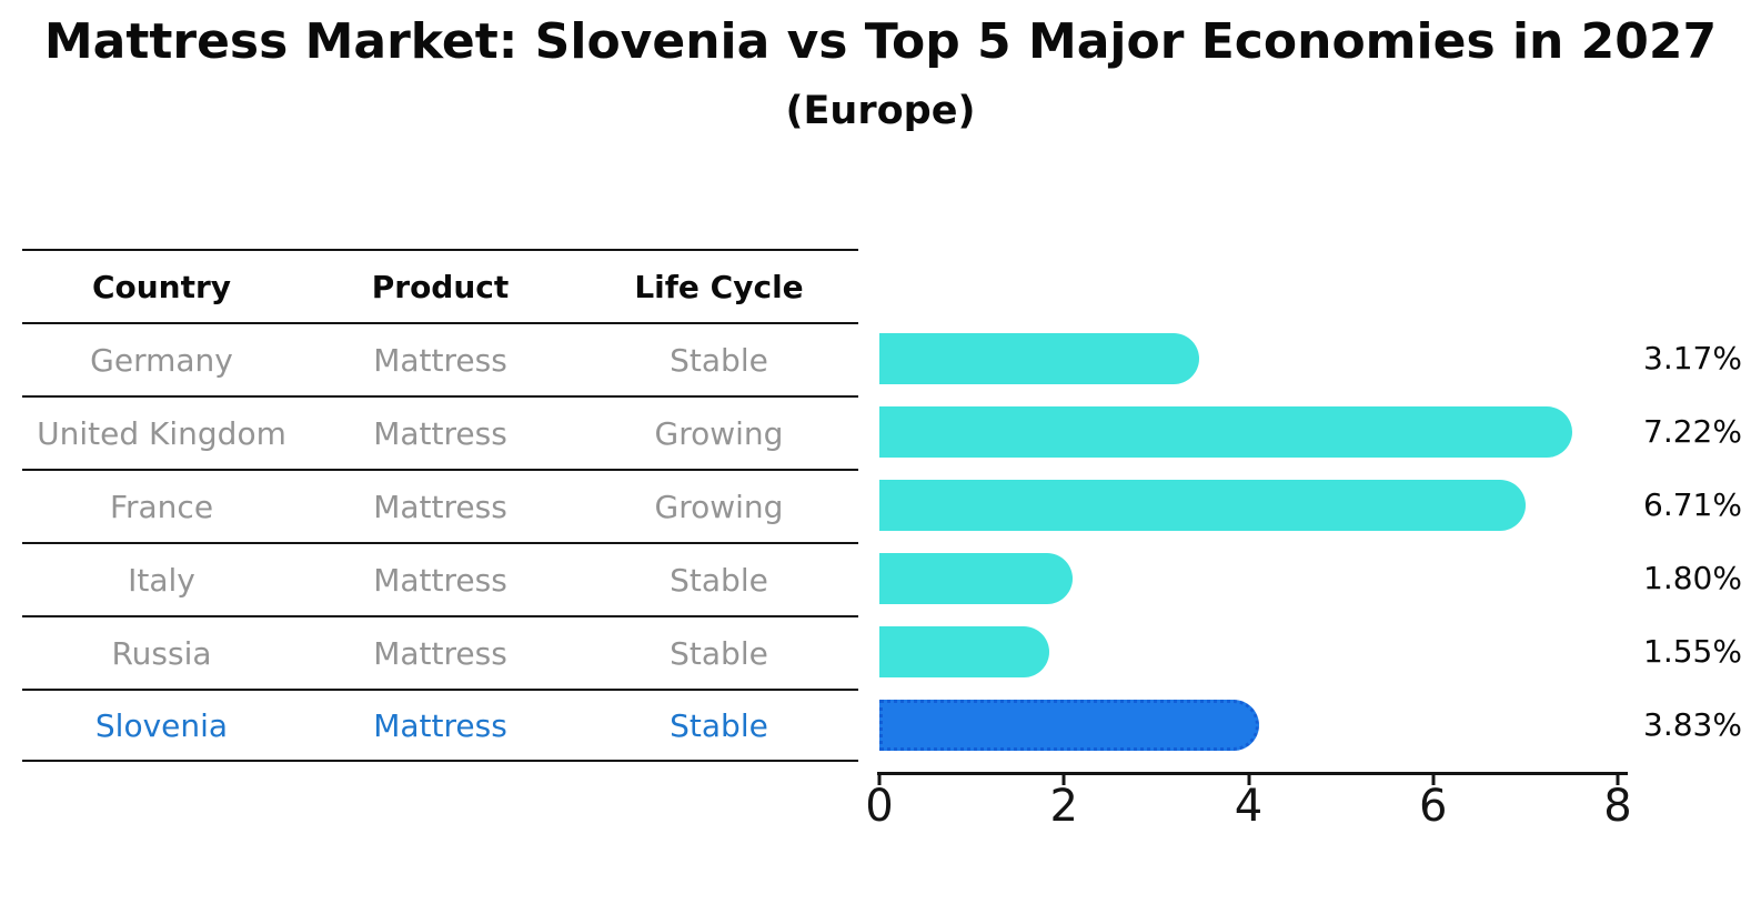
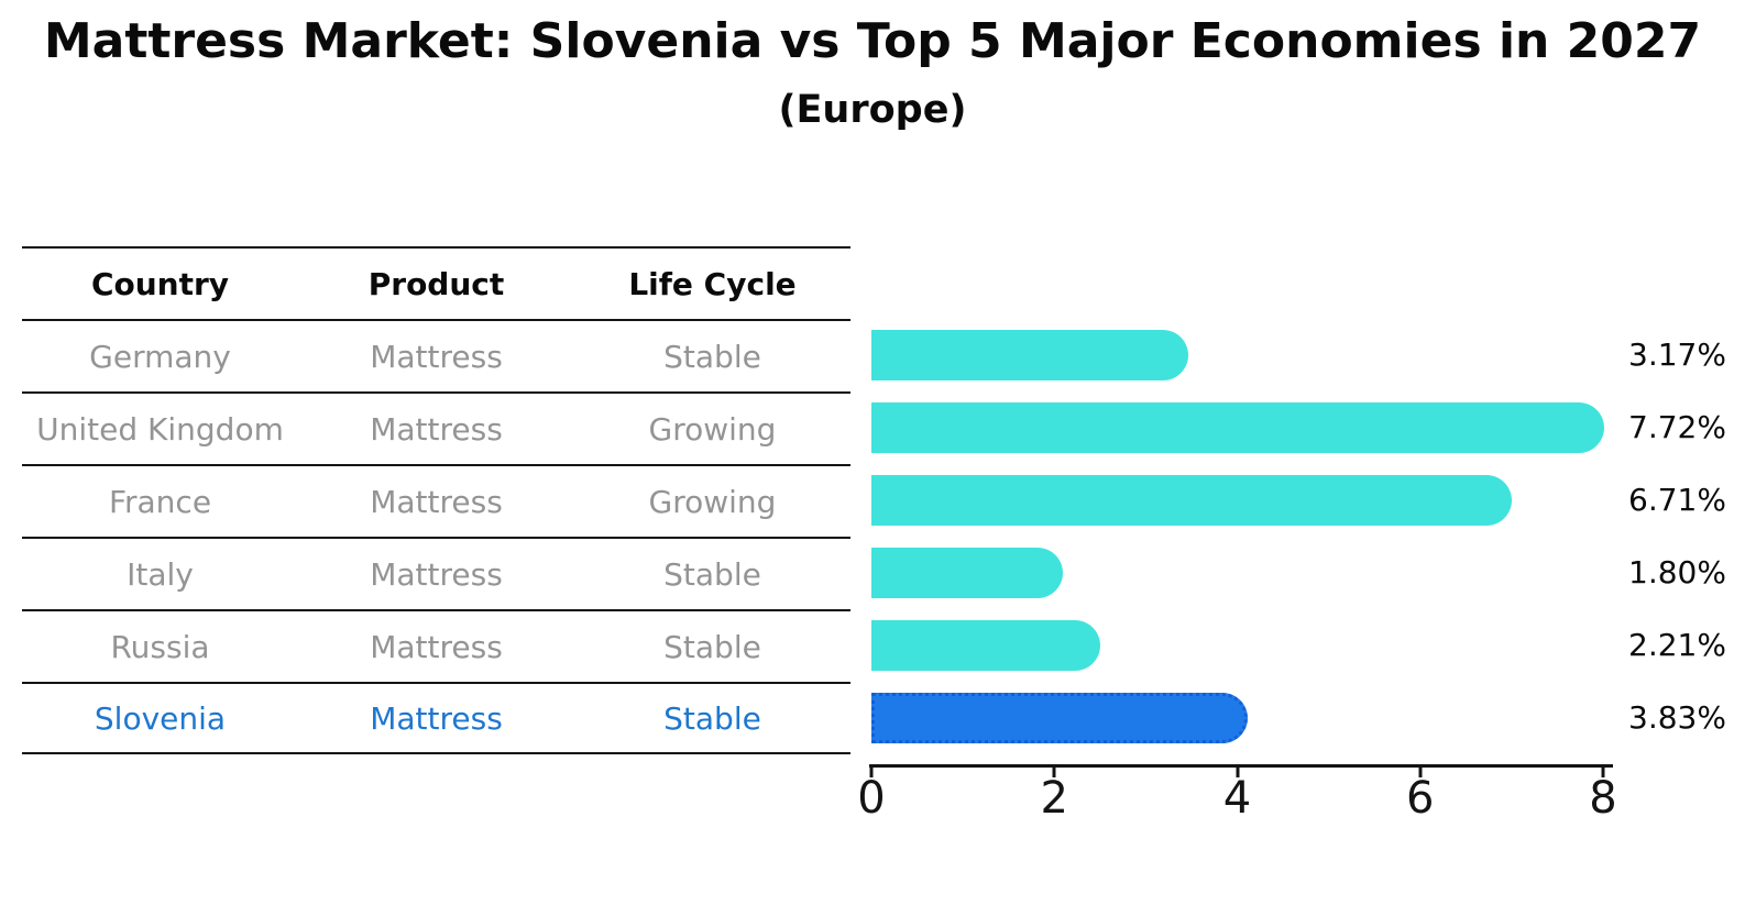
United Kingdom: 7.22% -> 7.72%
Russia: 1.55% -> 2.21%
